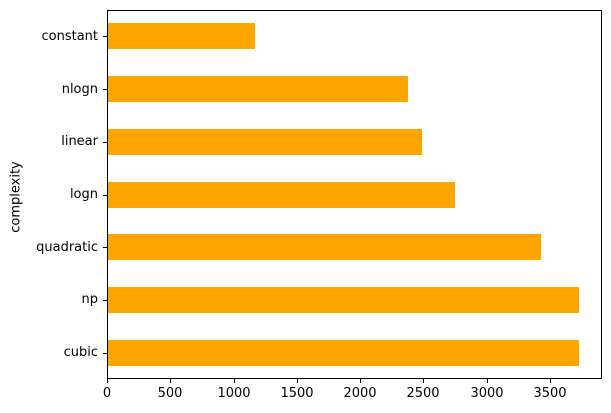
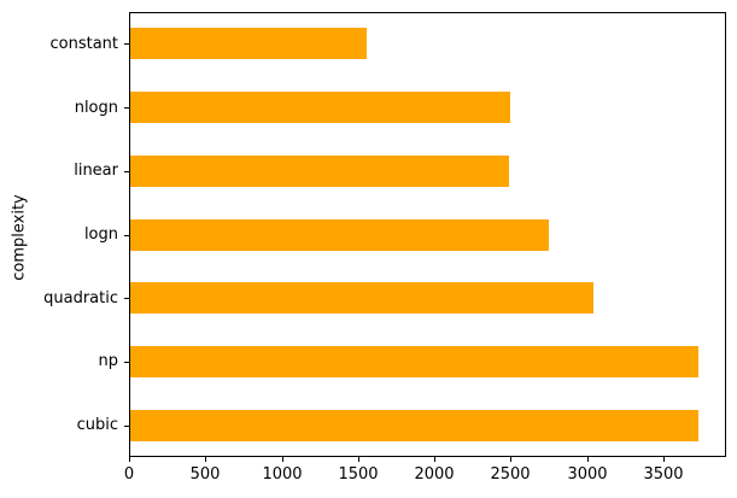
constant: 1170 -> 1560
nlogn: 2380 -> 2500
quadratic: 3430 -> 3040
